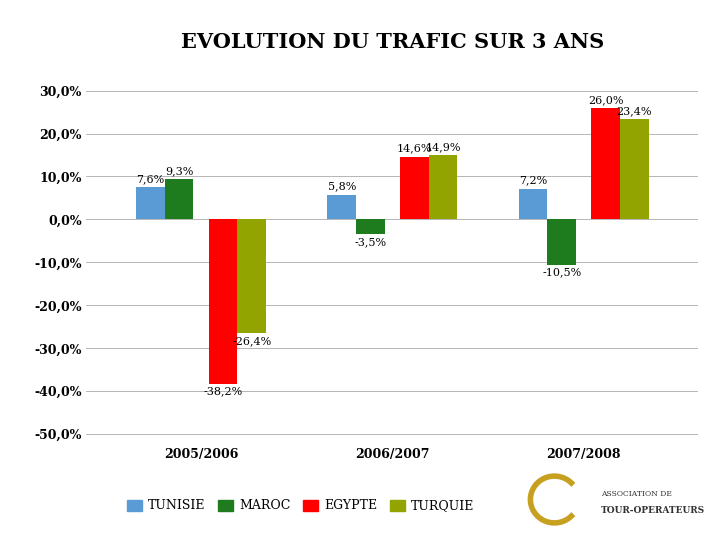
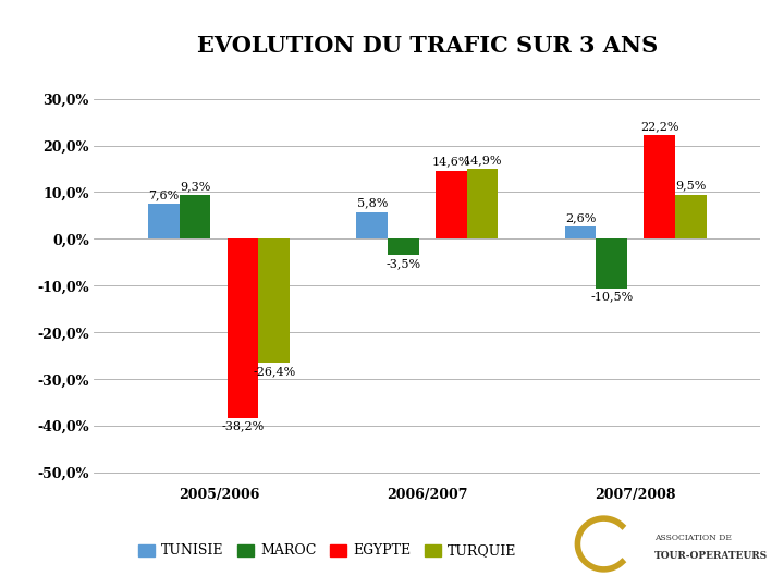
EVOLUTION DU TRAFIC SUR 3 ANS/TUNISIE/2007/2008: 7,2% -> 2,6%
EVOLUTION DU TRAFIC SUR 3 ANS/EGYPTE/2007/2008: 26,0% -> 22,2%
EVOLUTION DU TRAFIC SUR 3 ANS/TURQUIE/2007/2008: 23,4% -> 9,5%
